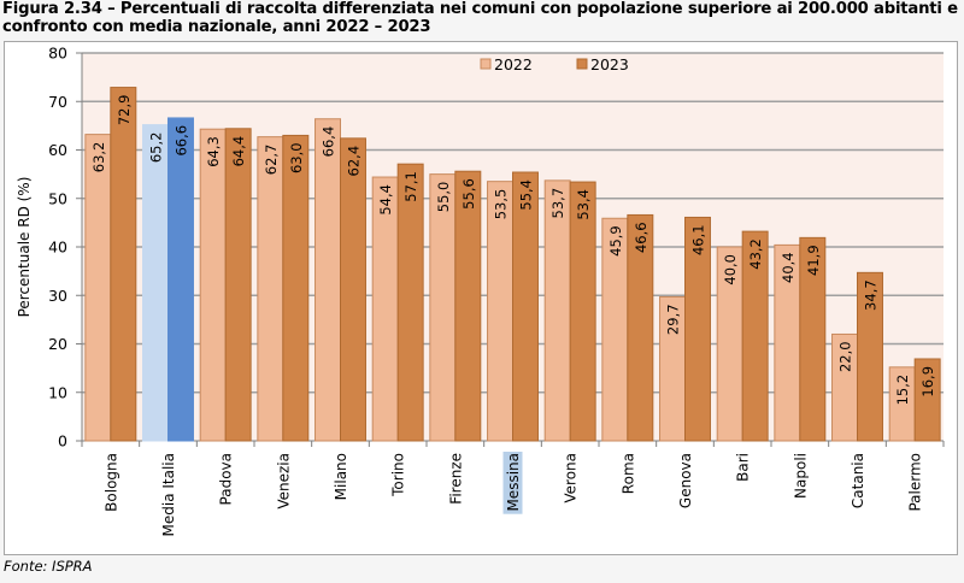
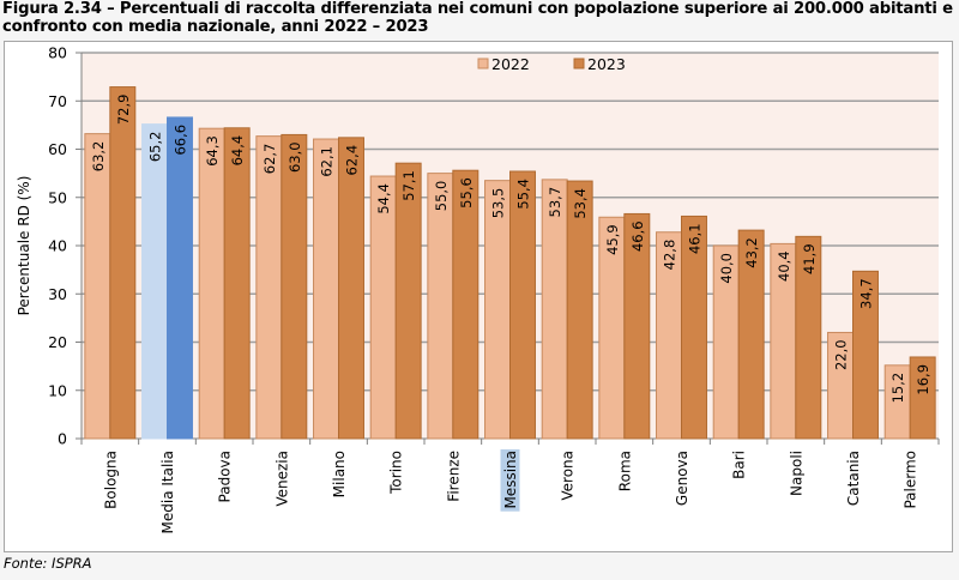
2022/Milano: 66,4 -> 62,1
2022/Genova: 29,7 -> 42,8
